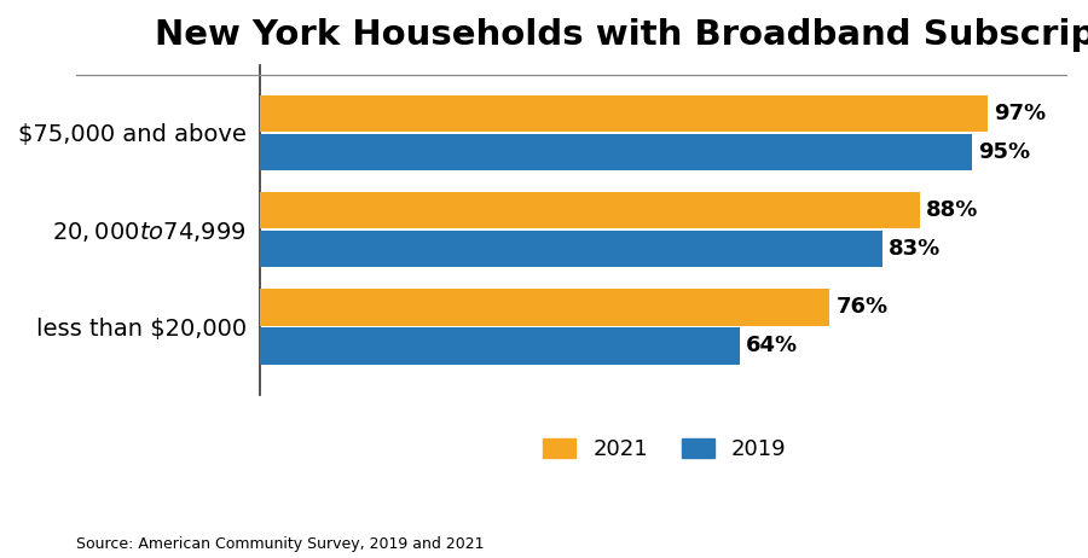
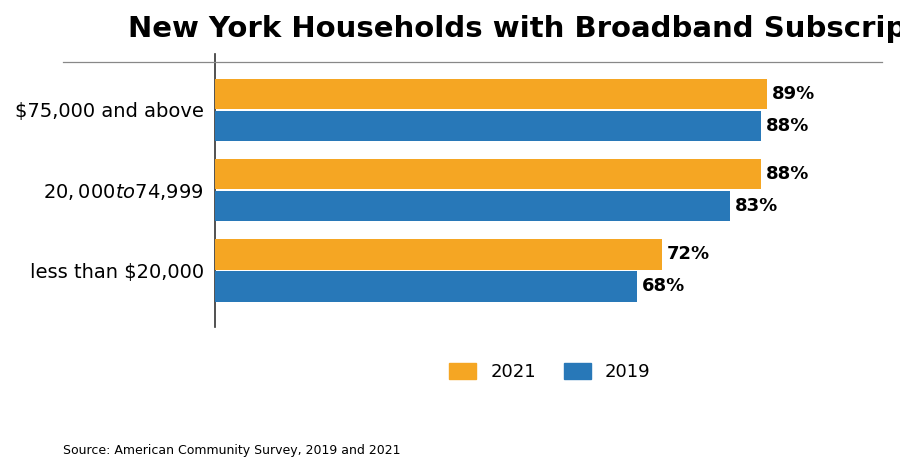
2021/$75,000 and above: 97% -> 89%
2019/$75,000 and above: 95% -> 88%
2021/less than $20,000: 76% -> 72%
2019/less than $20,000: 64% -> 68%
